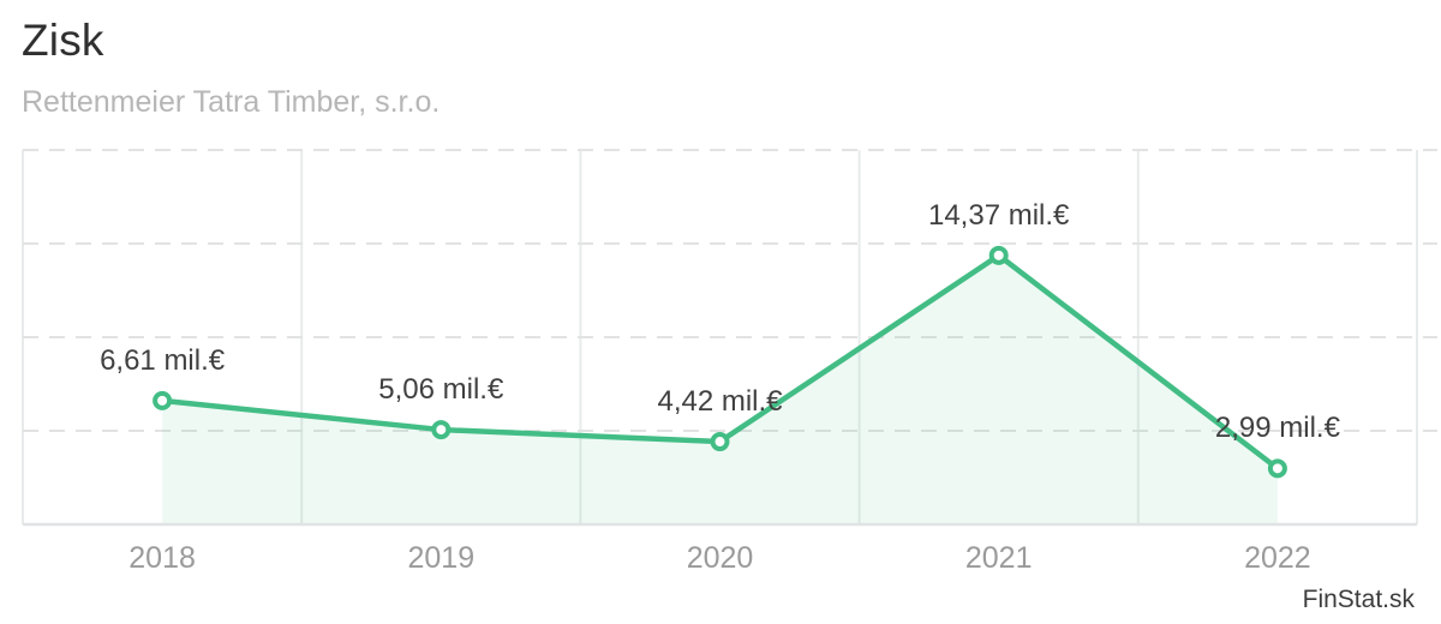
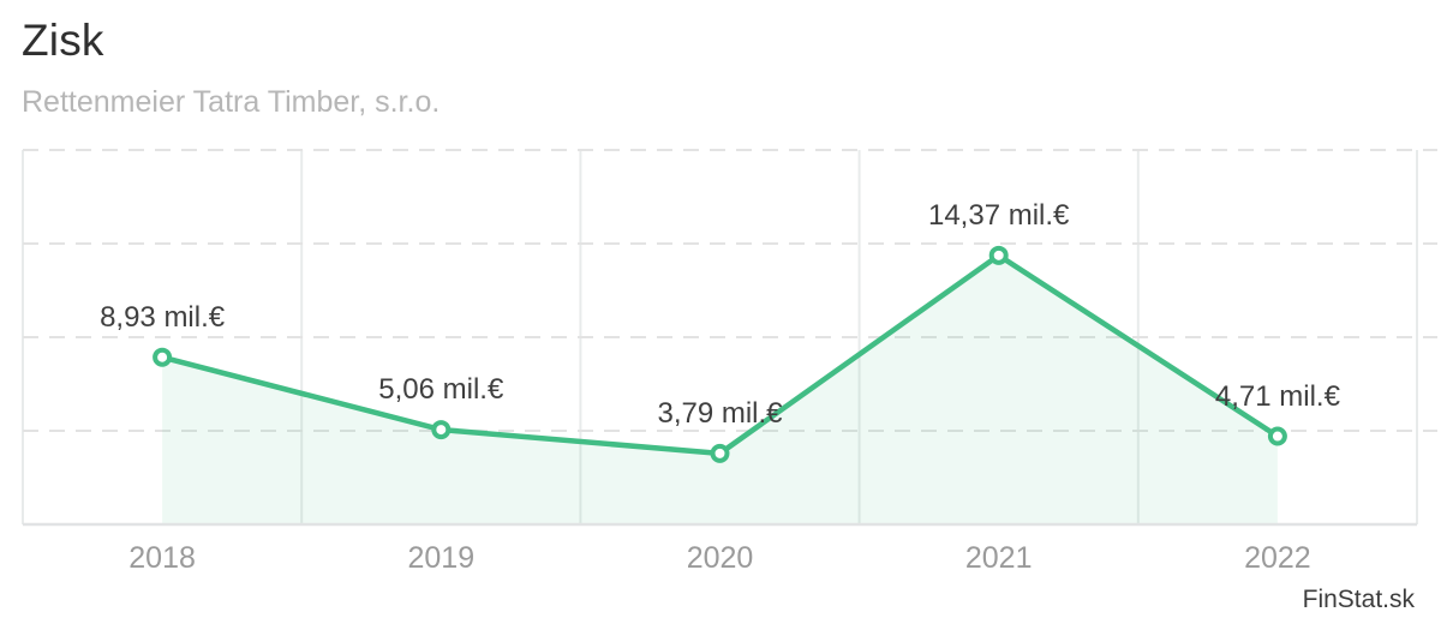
2018: 6,61 -> 8,93
2020: 4,42 -> 3,79
2022: 2,99 -> 4,71
